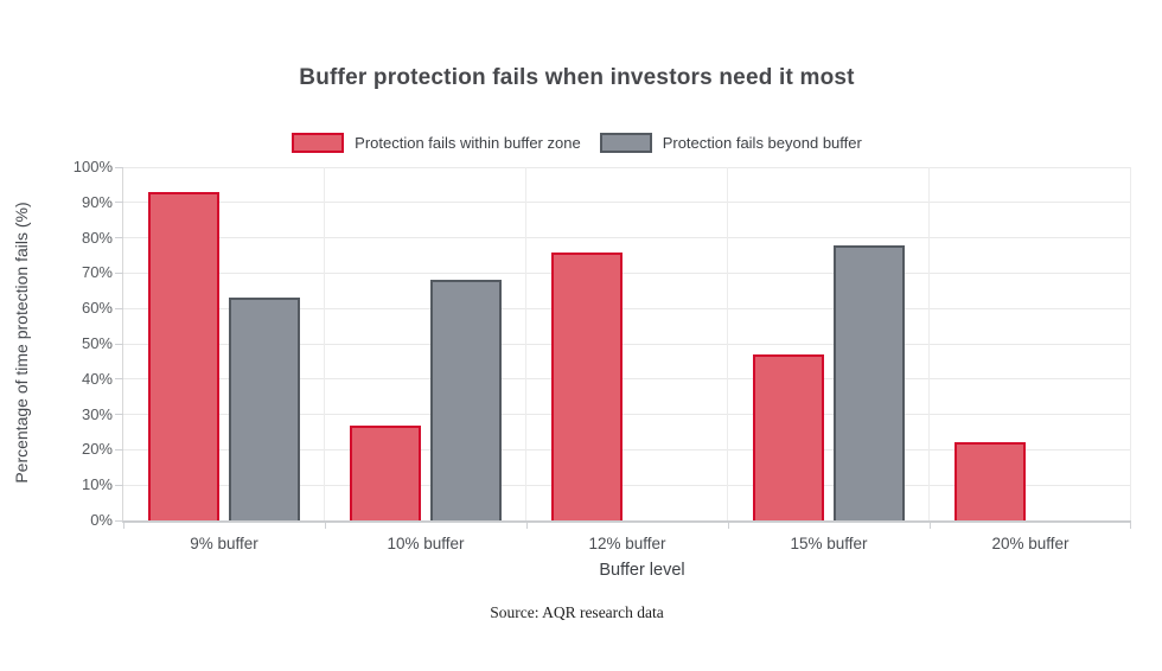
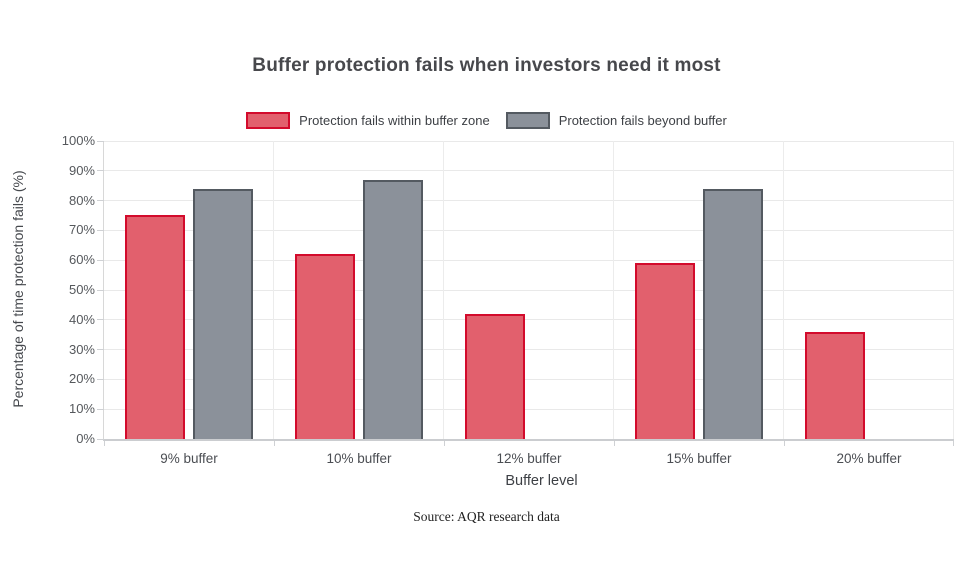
Protection fails within buffer zone/9% buffer: 93% -> 75%
Protection fails beyond buffer/9% buffer: 63% -> 84%
Protection fails within buffer zone/10% buffer: 27% -> 62%
Protection fails beyond buffer/10% buffer: 68% -> 87%
Protection fails within buffer zone/12% buffer: 76% -> 42%
Protection fails within buffer zone/15% buffer: 47% -> 59%
Protection fails beyond buffer/15% buffer: 78% -> 84%
Protection fails within buffer zone/20% buffer: 22% -> 36%
